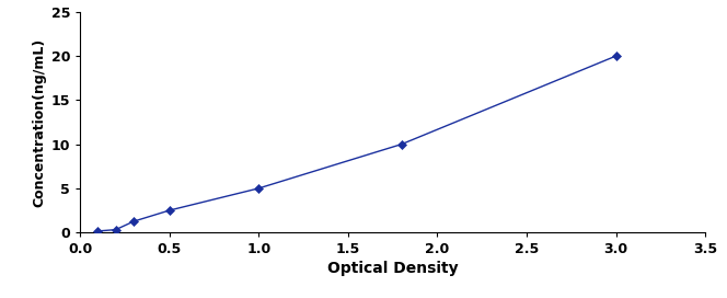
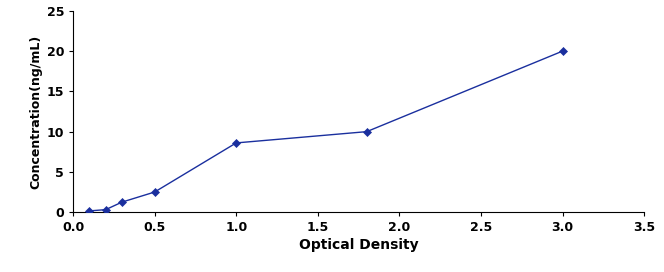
1.0: 5.0 -> 8.6
